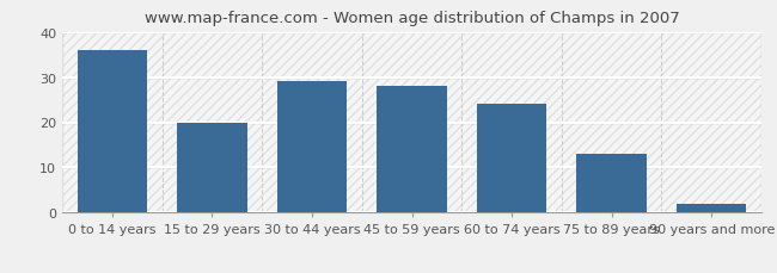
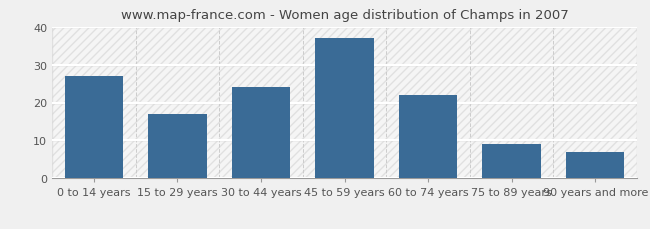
0 to 14 years: 36 -> 27
15 to 29 years: 20 -> 17
30 to 44 years: 29 -> 24
45 to 59 years: 28 -> 37
60 to 74 years: 24 -> 22
75 to 89 years: 13 -> 9
90 years and more: 2 -> 7
